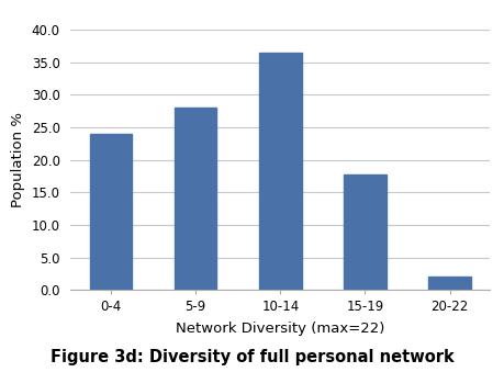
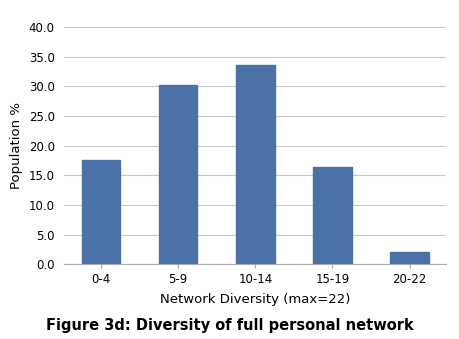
0-4: 24.0 -> 17.6
5-9: 28.0 -> 30.2
10-14: 36.4 -> 33.6
15-19: 17.8 -> 16.5
